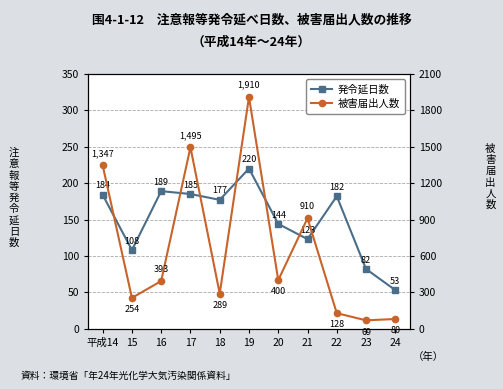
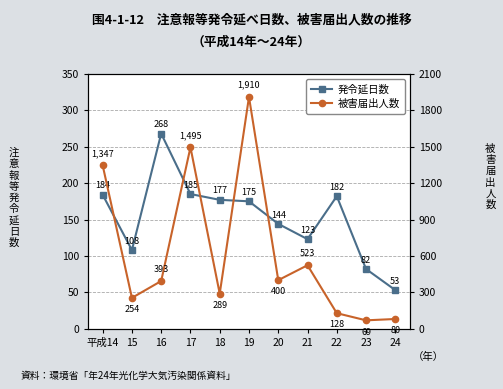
発令延日数/16: 189 -> 268
発令延日数/19: 220 -> 175
被害届出人数/21: 910 -> 523
